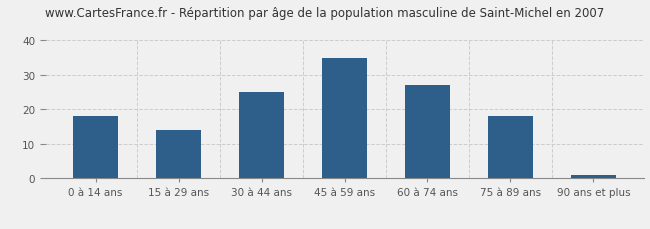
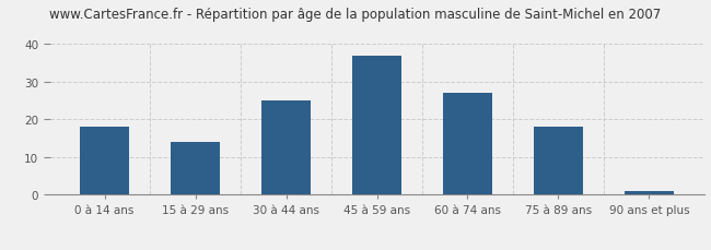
45 à 59 ans: 35 -> 37
